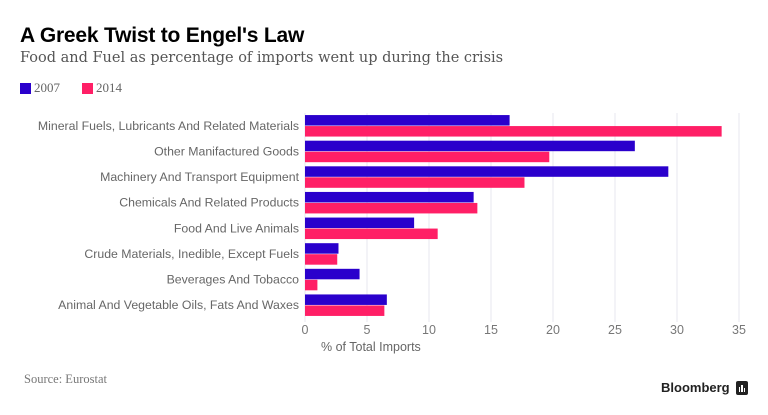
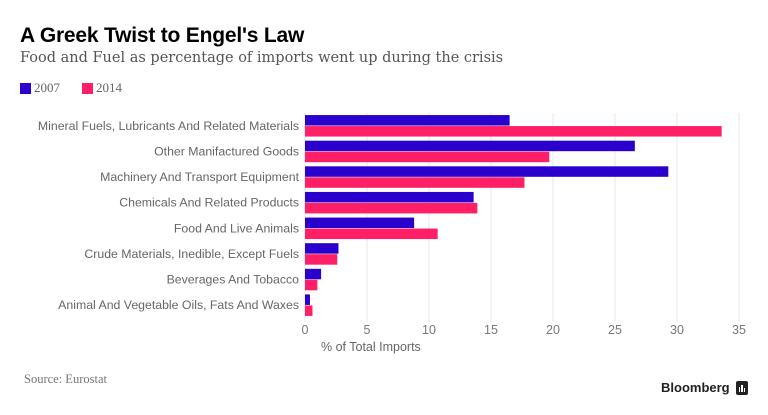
2007/Beverages And Tobacco: 4.4 -> 1.3
2007/Animal And Vegetable Oils, Fats And Waxes: 6.6 -> 0.4
2014/Animal And Vegetable Oils, Fats And Waxes: 6.4 -> 0.6
